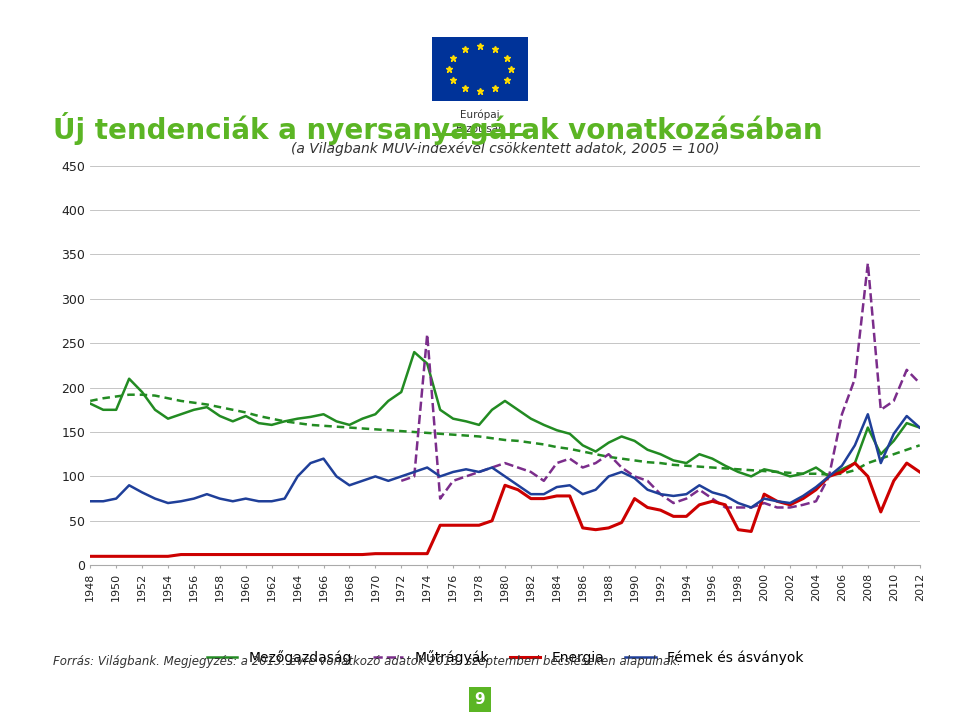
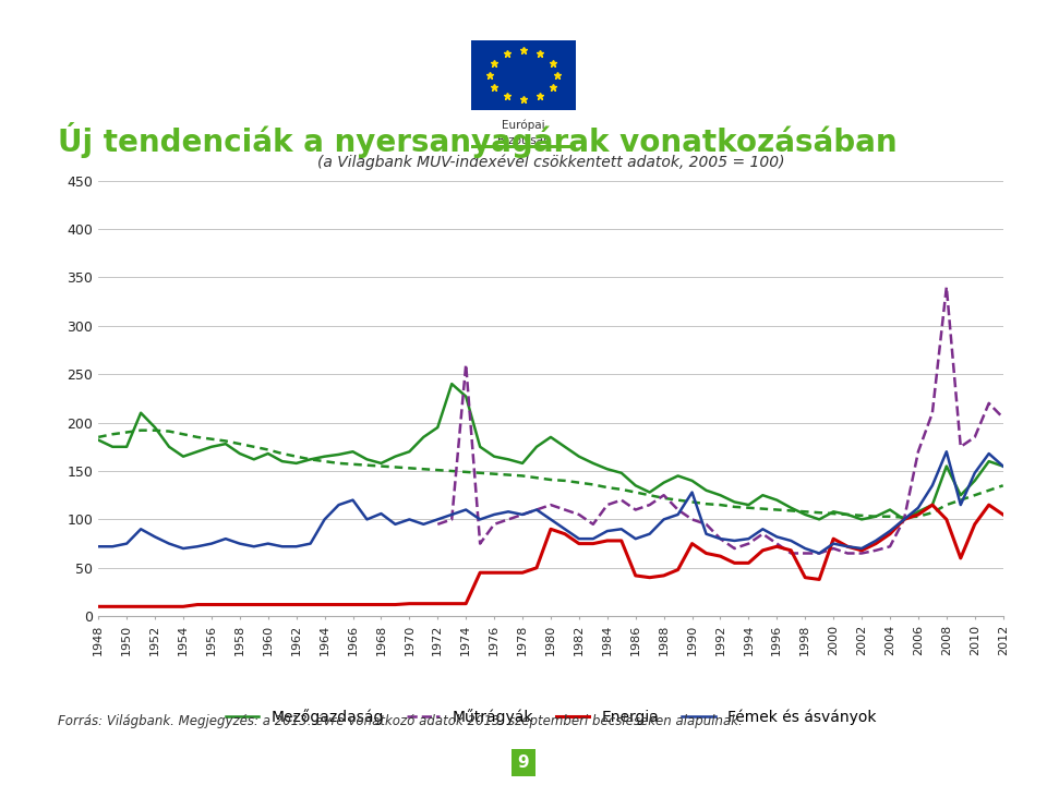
Fémek és ásványok/1968: 90 -> 106
Fémek és ásványok/1990: 98 -> 128
